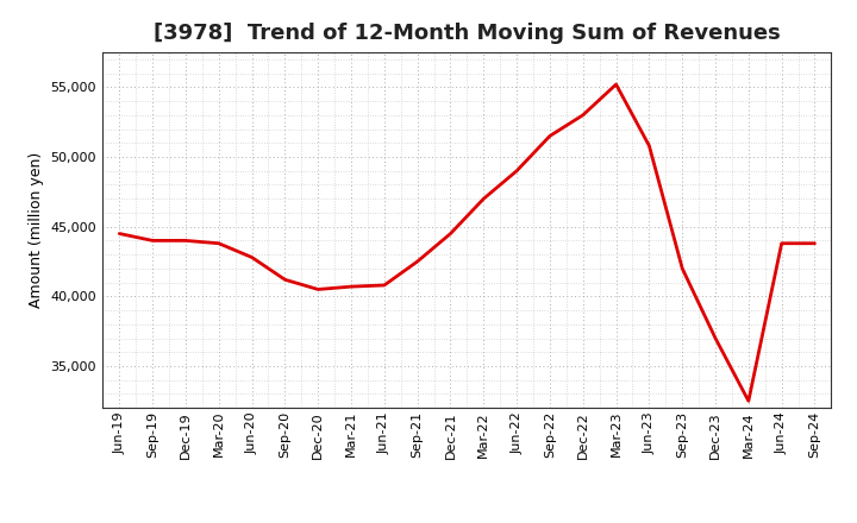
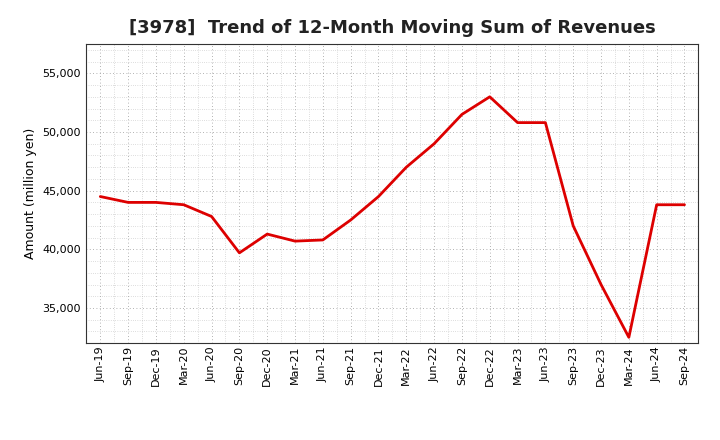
Sep-20: 41,200 -> 39,700
Dec-20: 40,500 -> 41,300
Mar-23: 55,200 -> 50,800
